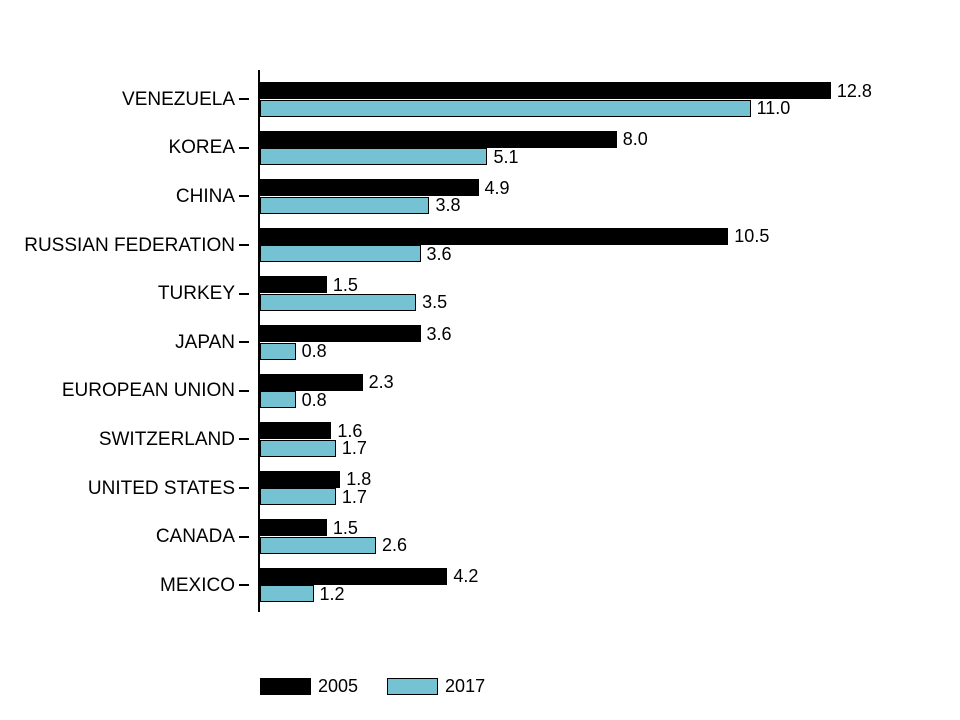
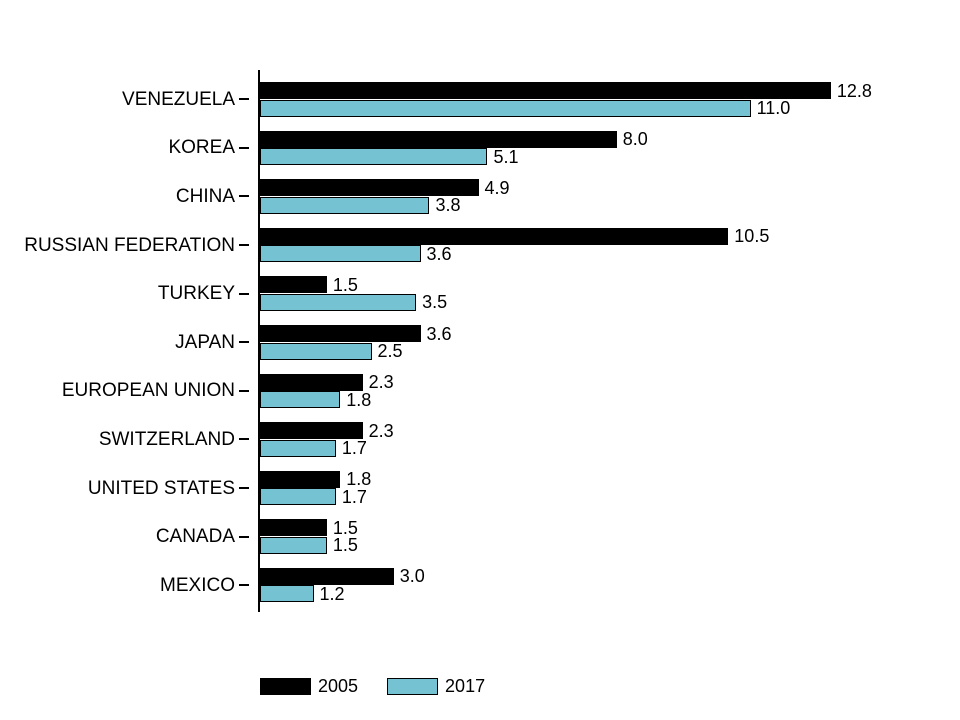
2017/JAPAN: 0.8 -> 2.5
2017/EUROPEAN UNION: 0.8 -> 1.8
2005/SWITZERLAND: 1.6 -> 2.3
2017/CANADA: 2.6 -> 1.5
2005/MEXICO: 4.2 -> 3.0
